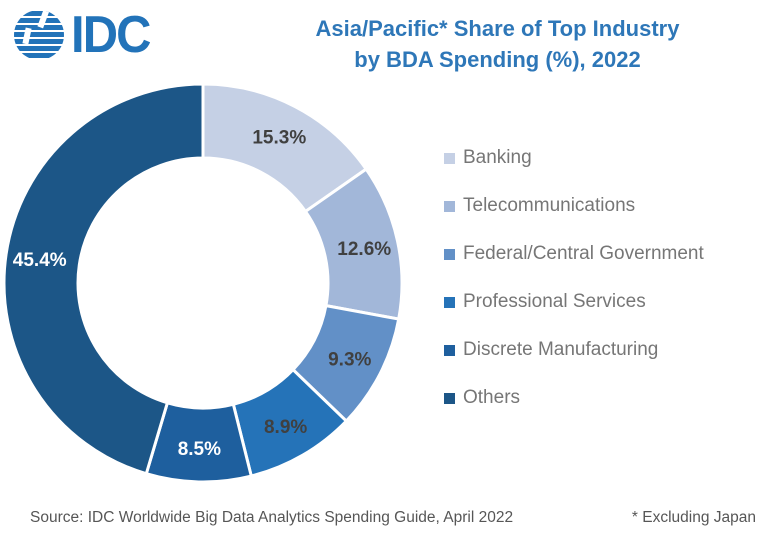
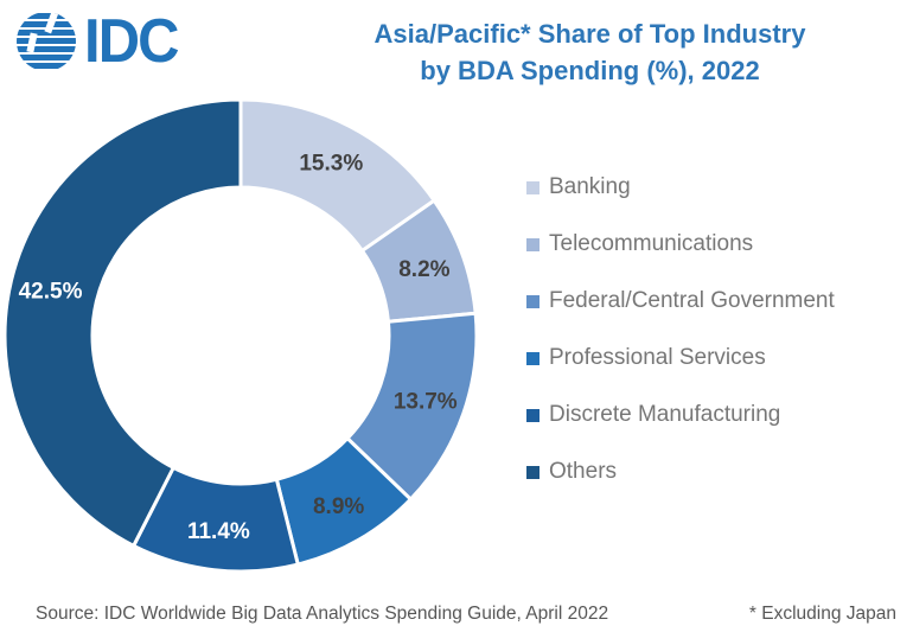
Telecommunications: 12.6% -> 8.2%
Federal/Central Government: 9.3% -> 13.7%
Discrete Manufacturing: 8.5% -> 11.4%
Others: 45.4% -> 42.5%
